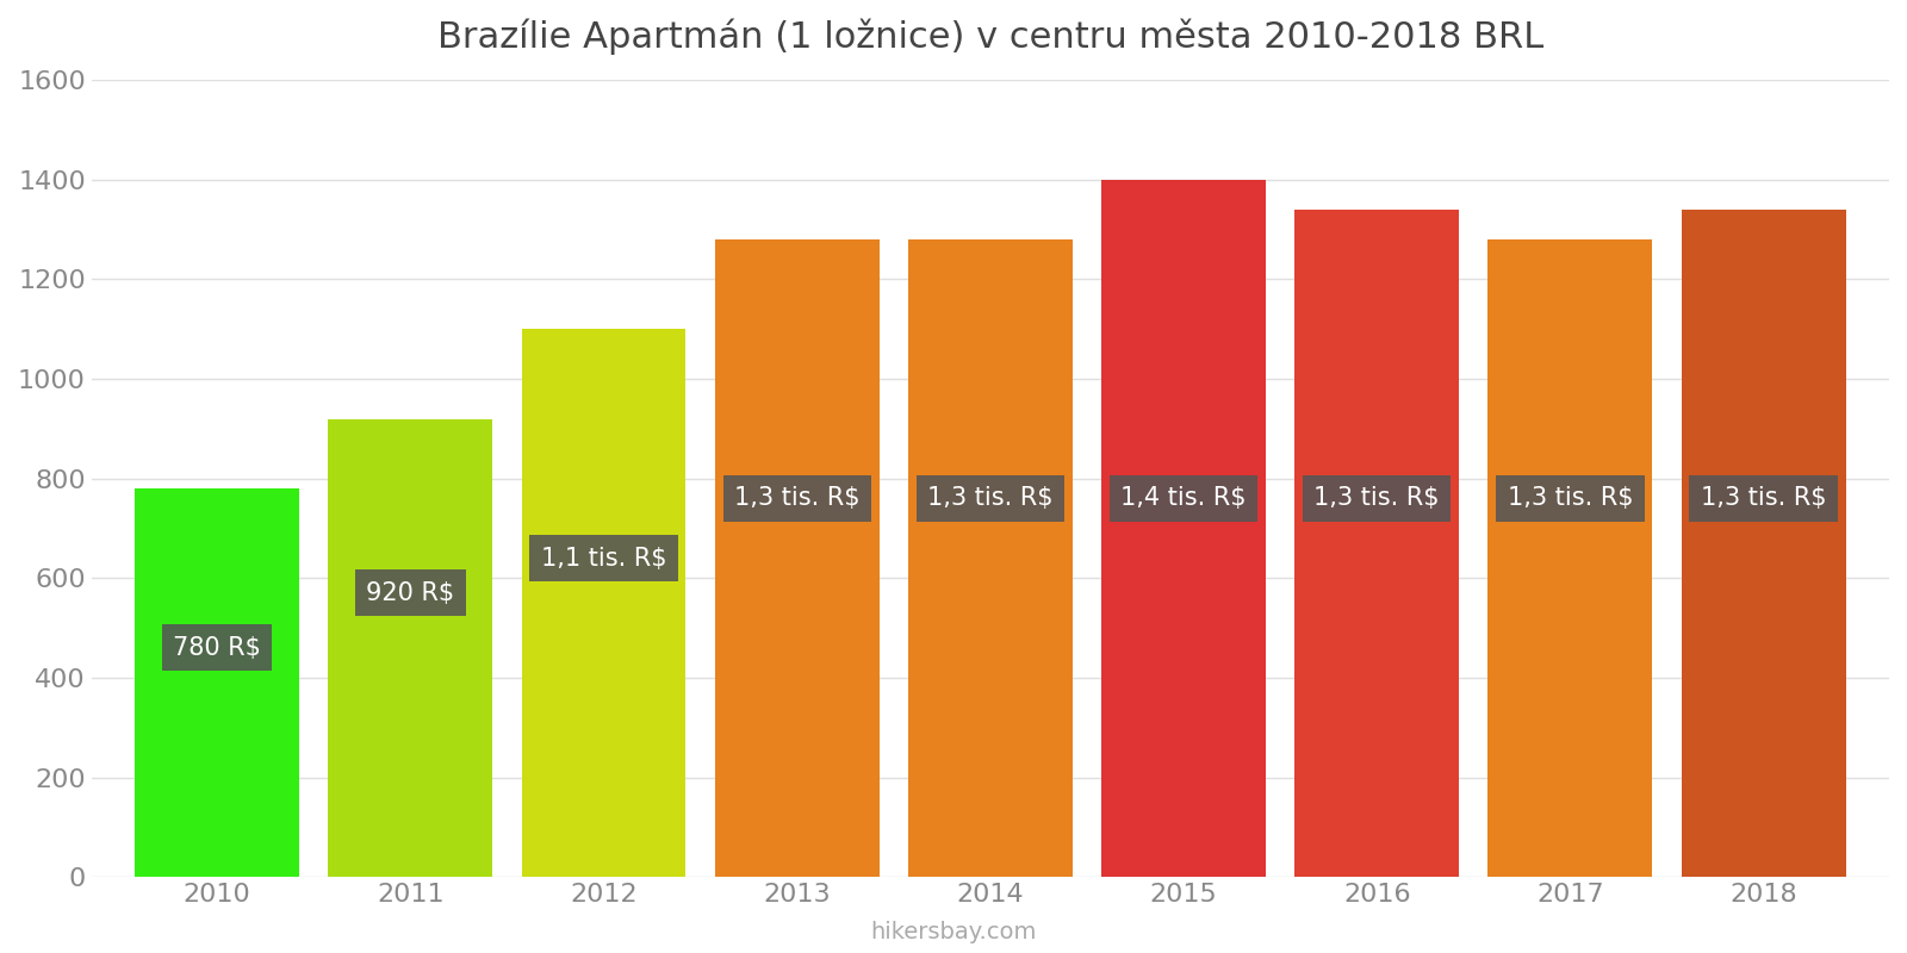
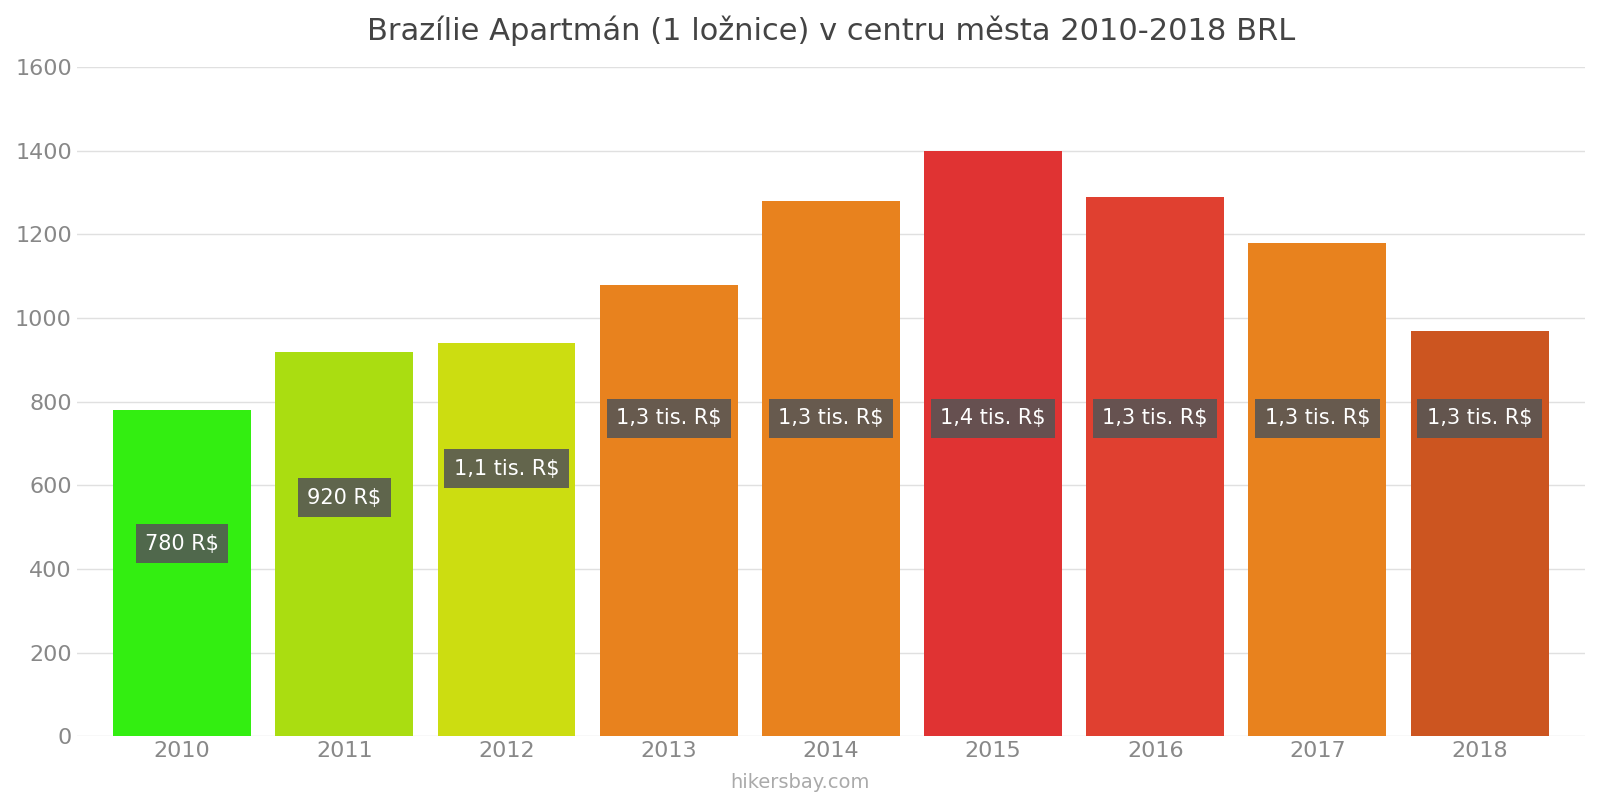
2012: 1100 -> 940
2013: 1280 -> 1080
2016: 1340 -> 1290
2017: 1280 -> 1180
2018: 1340 -> 970
